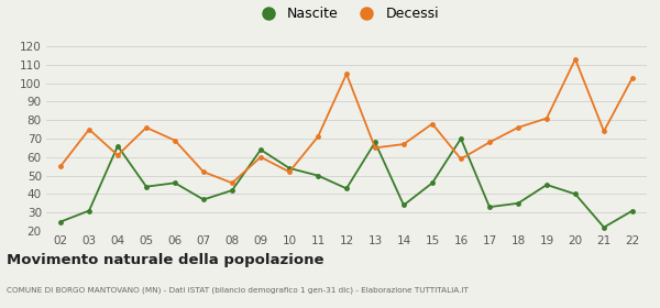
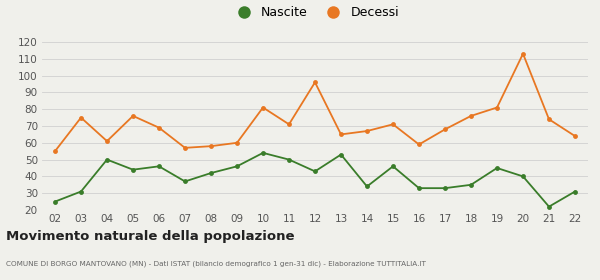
Nascite/04: 66 -> 50
Decessi/07: 52 -> 57
Decessi/08: 46 -> 58
Nascite/09: 64 -> 46
Decessi/10: 52 -> 81
Decessi/12: 105 -> 96
Nascite/13: 68 -> 53
Decessi/15: 78 -> 71
Nascite/16: 70 -> 33
Decessi/22: 103 -> 64
